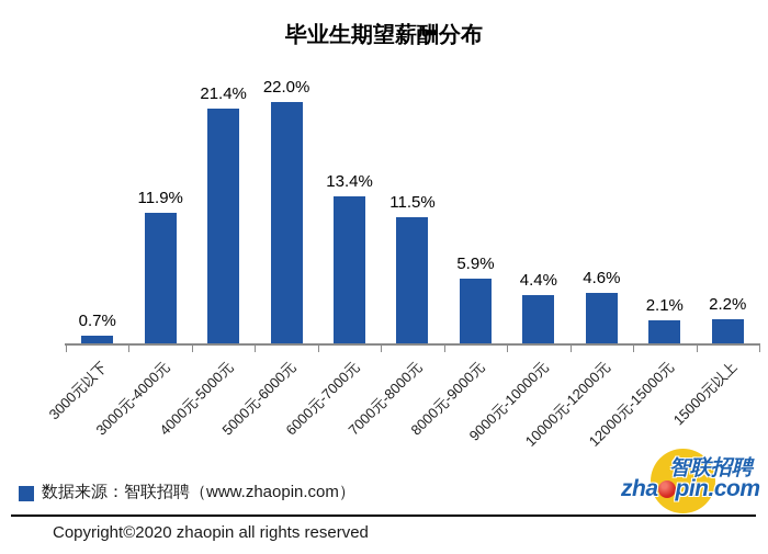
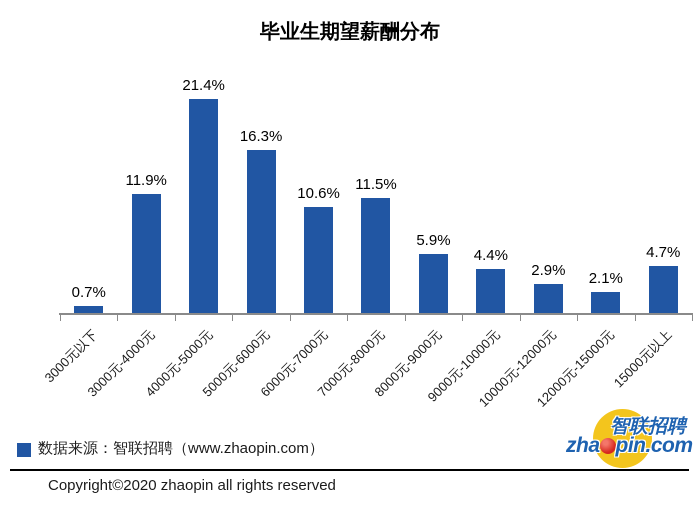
5000元-6000元: 22.0% -> 16.3%
6000元-7000元: 13.4% -> 10.6%
10000元-12000元: 4.6% -> 2.9%
15000元以上: 2.2% -> 4.7%
